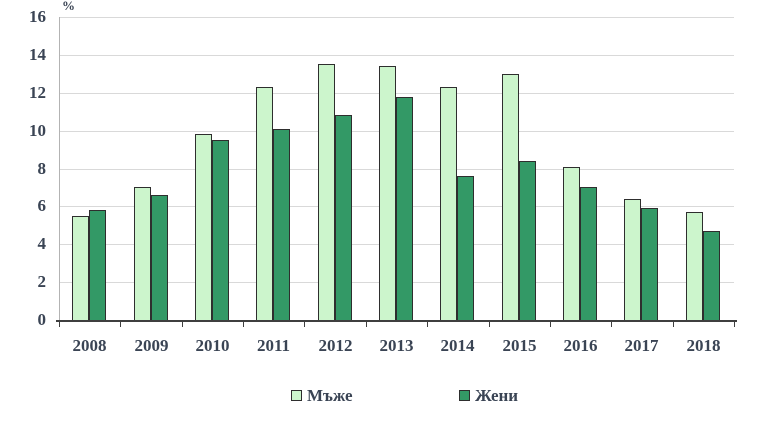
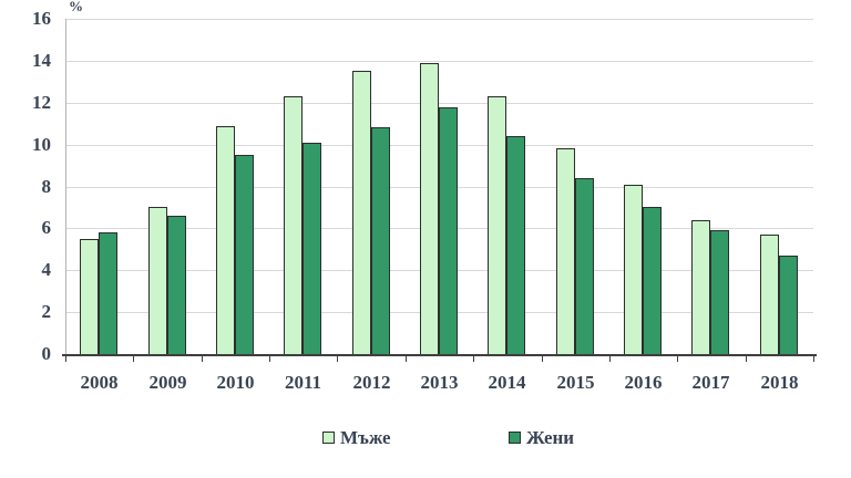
Мъже/2010: 9.8 -> 10.9
Мъже/2013: 13.4 -> 13.9
Жени/2014: 7.6 -> 10.4
Мъже/2015: 13.0 -> 9.8
